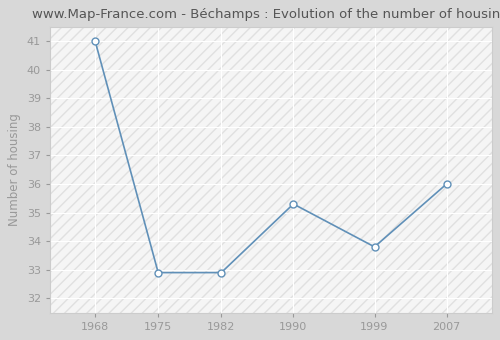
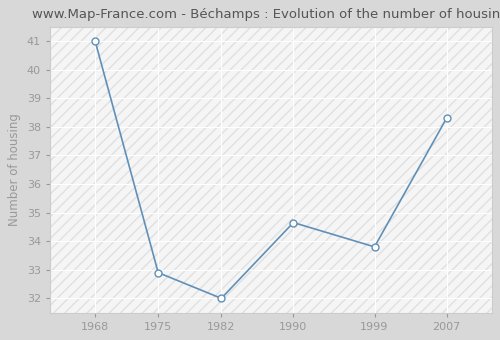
1982: 32.90 -> 32.00
1990: 35.30 -> 34.65
2007: 36.00 -> 38.30
